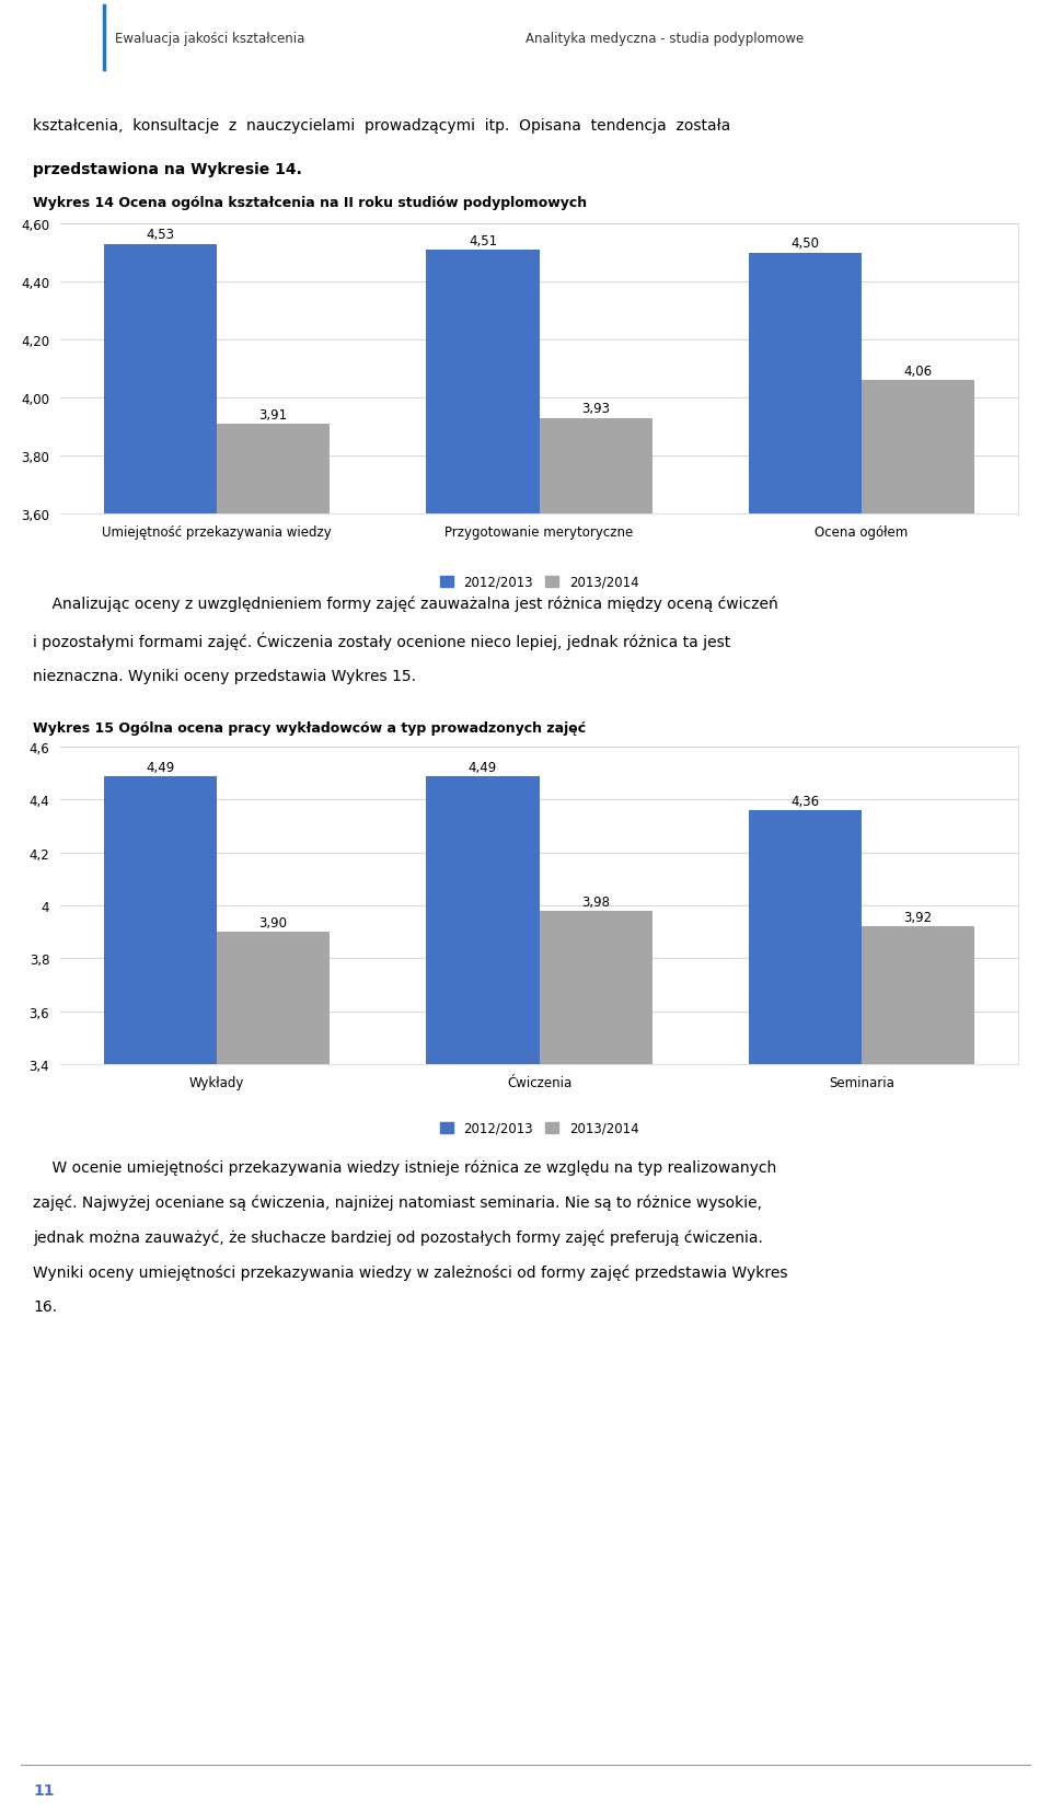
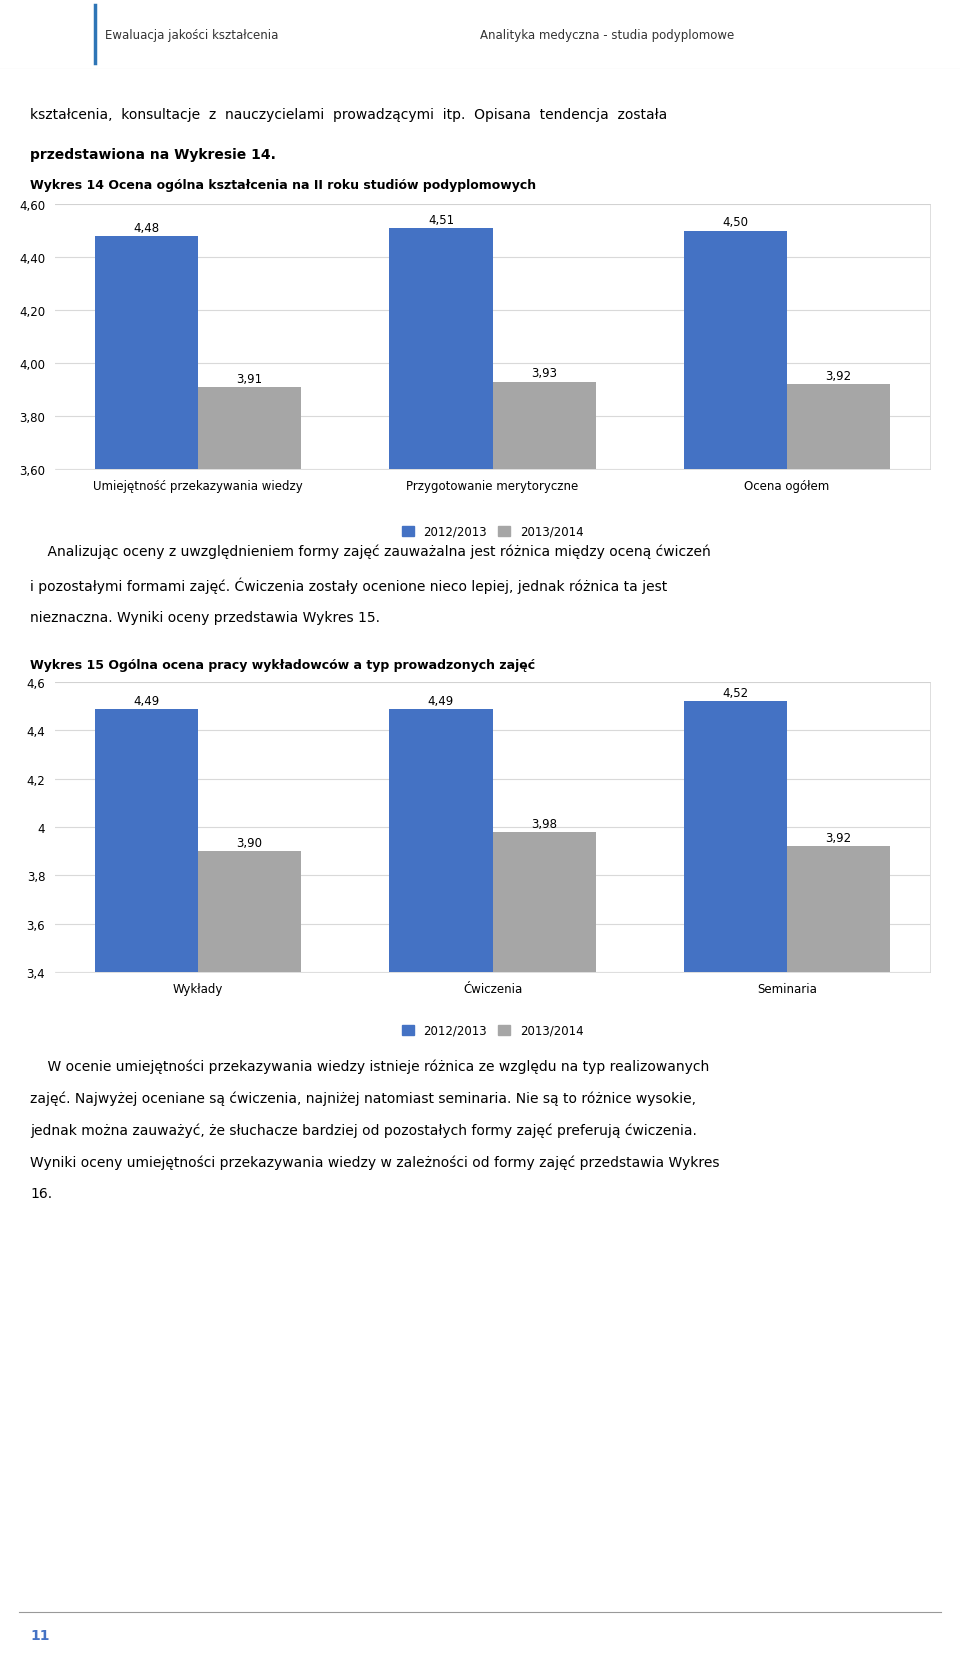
2012/2013/Umiejętność przekazywania wiedzy: 4,53 -> 4,48
2013/2014/Ocena ogółem: 4,06 -> 3,92
2012/2013/Seminaria: 4,36 -> 4,52
